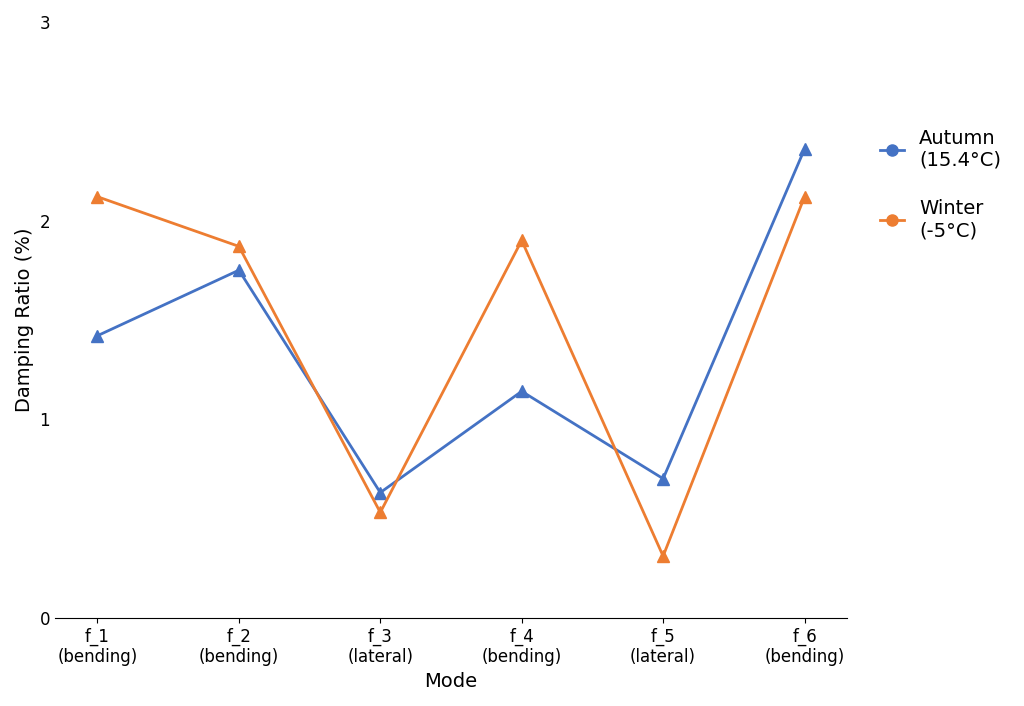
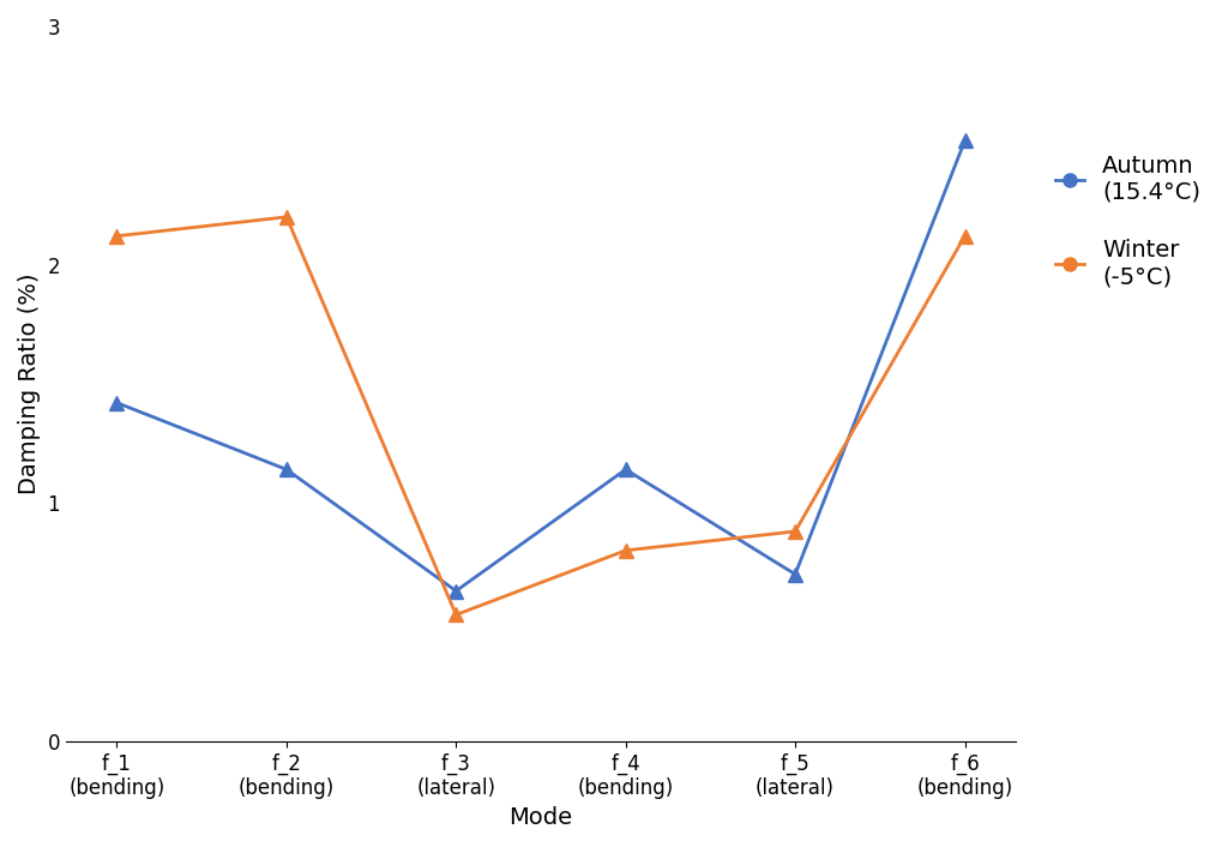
Autumn (15.4°C)/f_2 (bending): 1.75 -> 1.14
Winter (-5°C)/f_2 (bending): 1.87 -> 2.20
Winter (-5°C)/f_4 (bending): 1.90 -> 0.80
Winter (-5°C)/f_5 (lateral): 0.31 -> 0.88
Autumn (15.4°C)/f_6 (bending): 2.36 -> 2.52
